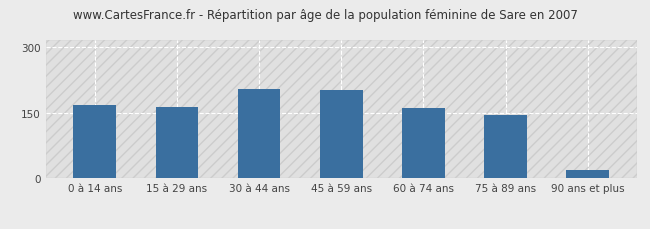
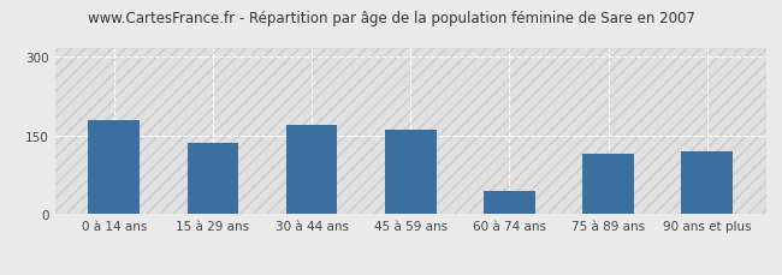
0 à 14 ans: 168 -> 180
15 à 29 ans: 164 -> 135
30 à 44 ans: 205 -> 170
45 à 59 ans: 202 -> 160
60 à 74 ans: 161 -> 45
75 à 89 ans: 144 -> 115
90 ans et plus: 20 -> 120
